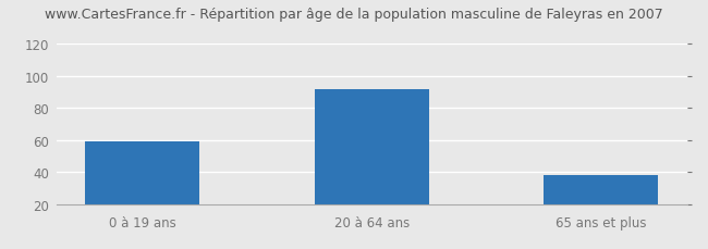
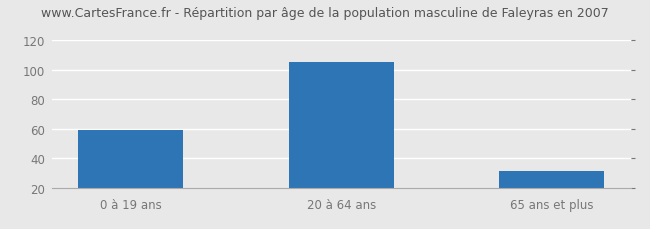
20 à 64 ans: 92 -> 105
65 ans et plus: 38 -> 31
